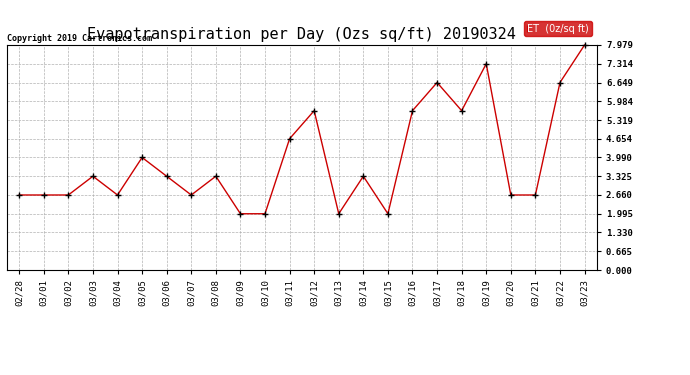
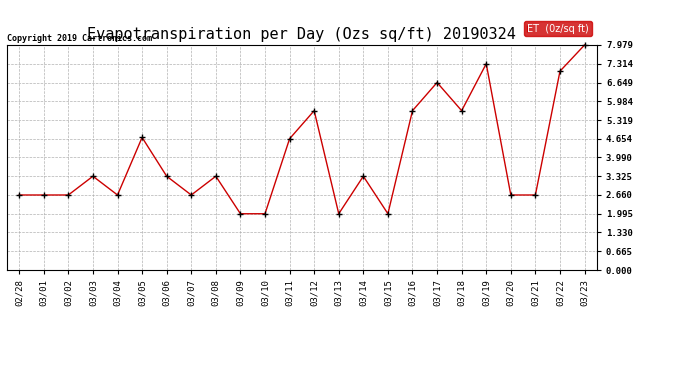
03/05: 3.99 -> 4.70
03/22: 6.65 -> 7.05
